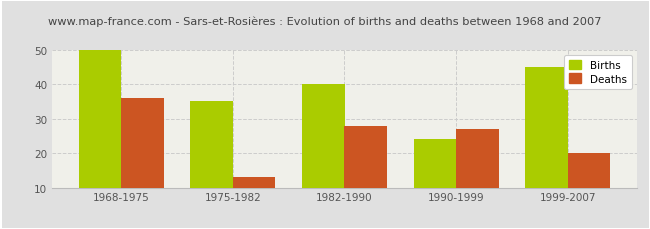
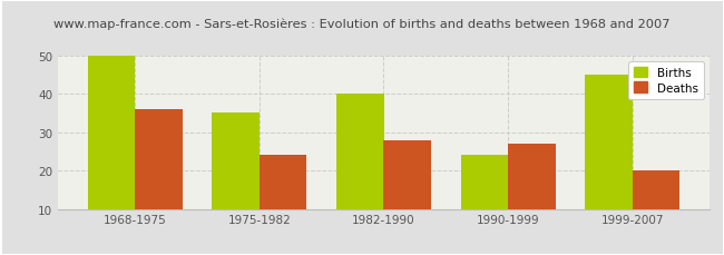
Deaths/1975-1982: 13 -> 24
